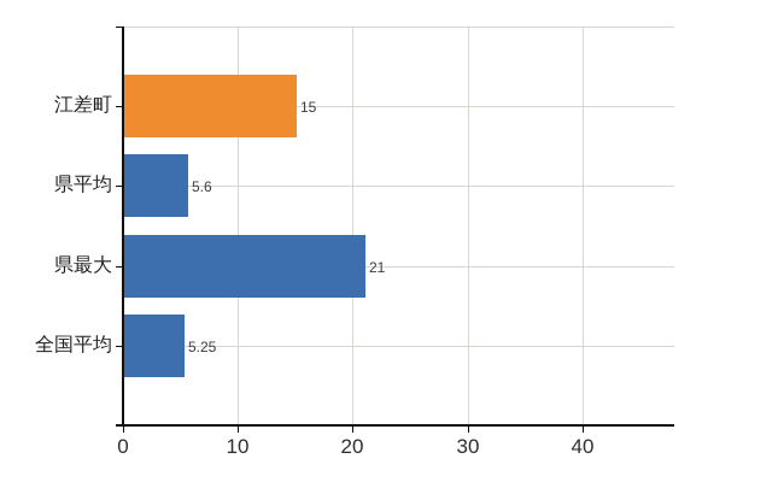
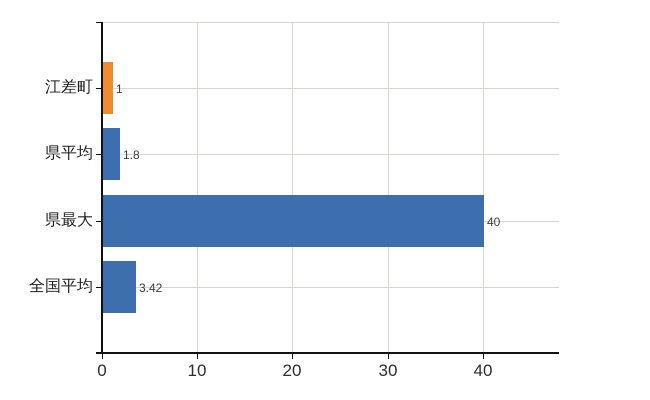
江差町: 15 -> 1
県平均: 5.6 -> 1.8
県最大: 21 -> 40
全国平均: 5.25 -> 3.42
